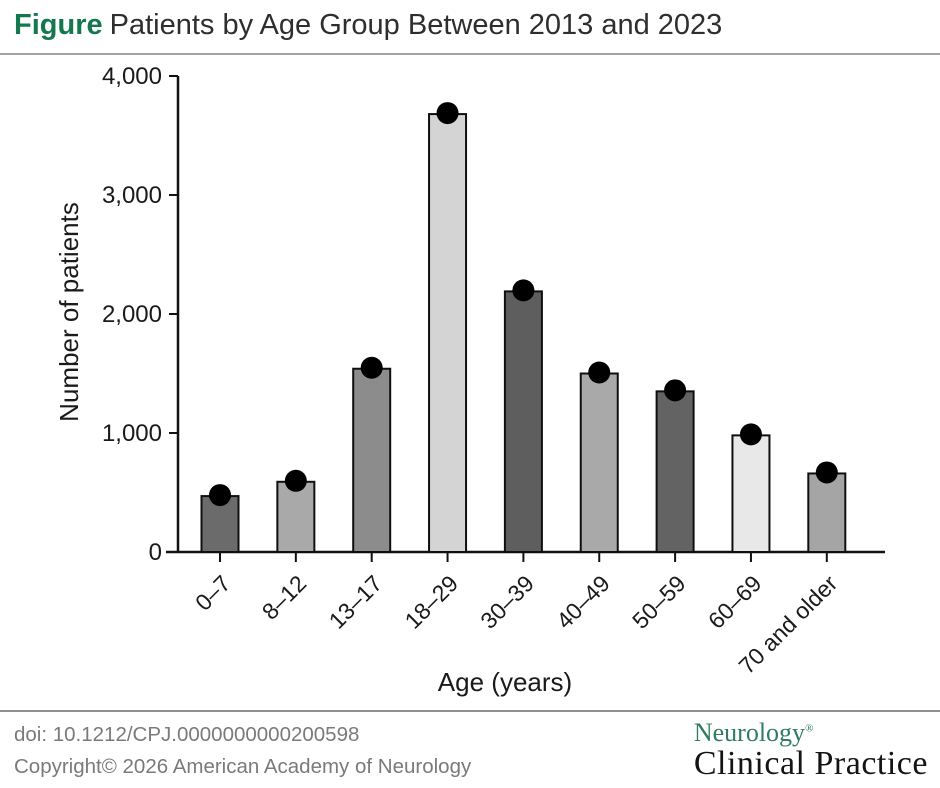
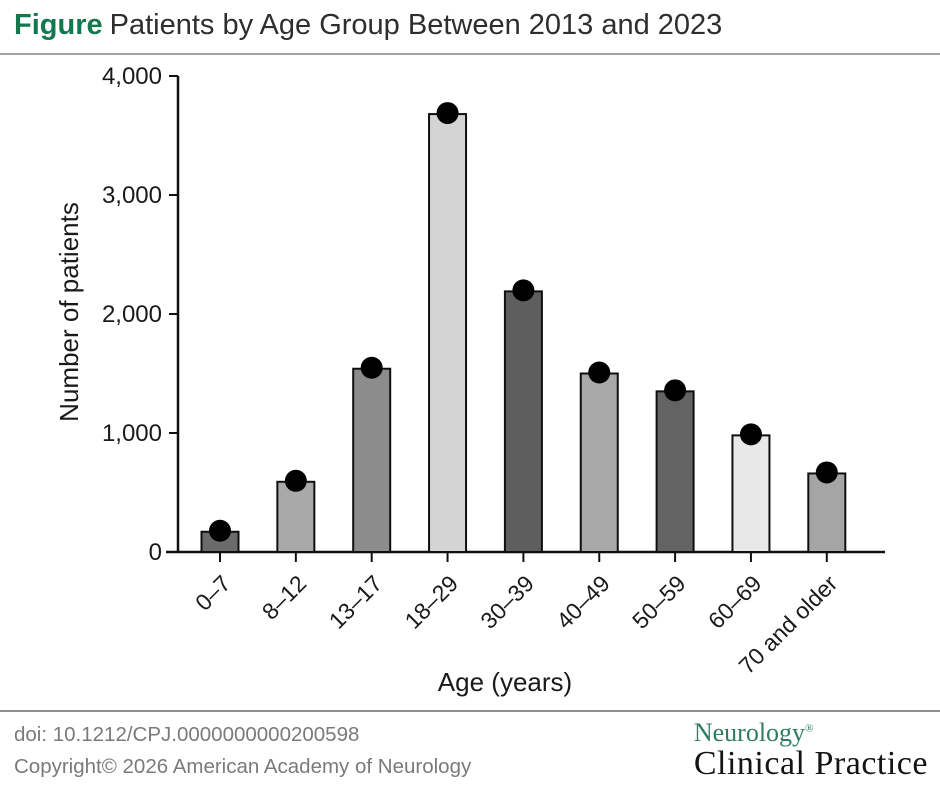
0–7: 470 -> 170
